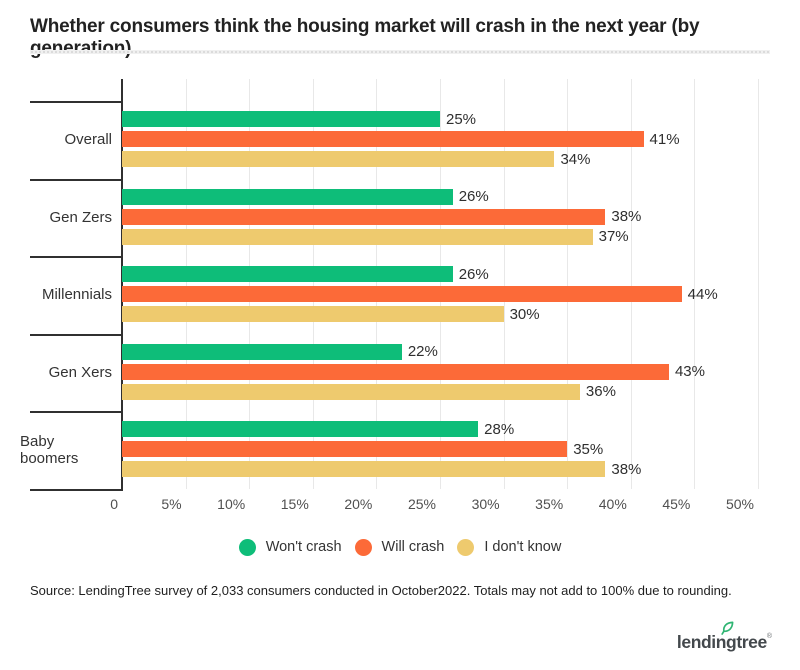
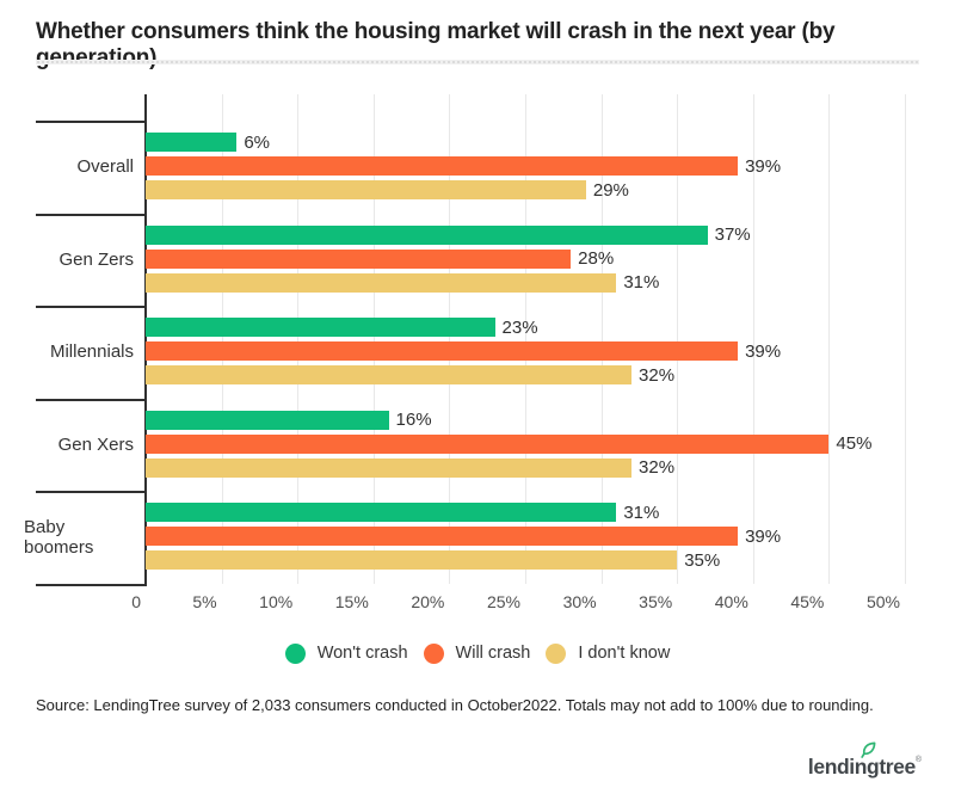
Won't crash/Overall: 25% -> 6%
Will crash/Overall: 41% -> 39%
I don't know/Overall: 34% -> 29%
Won't crash/Gen Zers: 26% -> 37%
Will crash/Gen Zers: 38% -> 28%
I don't know/Gen Zers: 37% -> 31%
Won't crash/Millennials: 26% -> 23%
Will crash/Millennials: 44% -> 39%
I don't know/Millennials: 30% -> 32%
Won't crash/Gen Xers: 22% -> 16%
Will crash/Gen Xers: 43% -> 45%
I don't know/Gen Xers: 36% -> 32%
Won't crash/Baby boomers: 28% -> 31%
Will crash/Baby boomers: 35% -> 39%
I don't know/Baby boomers: 38% -> 35%
